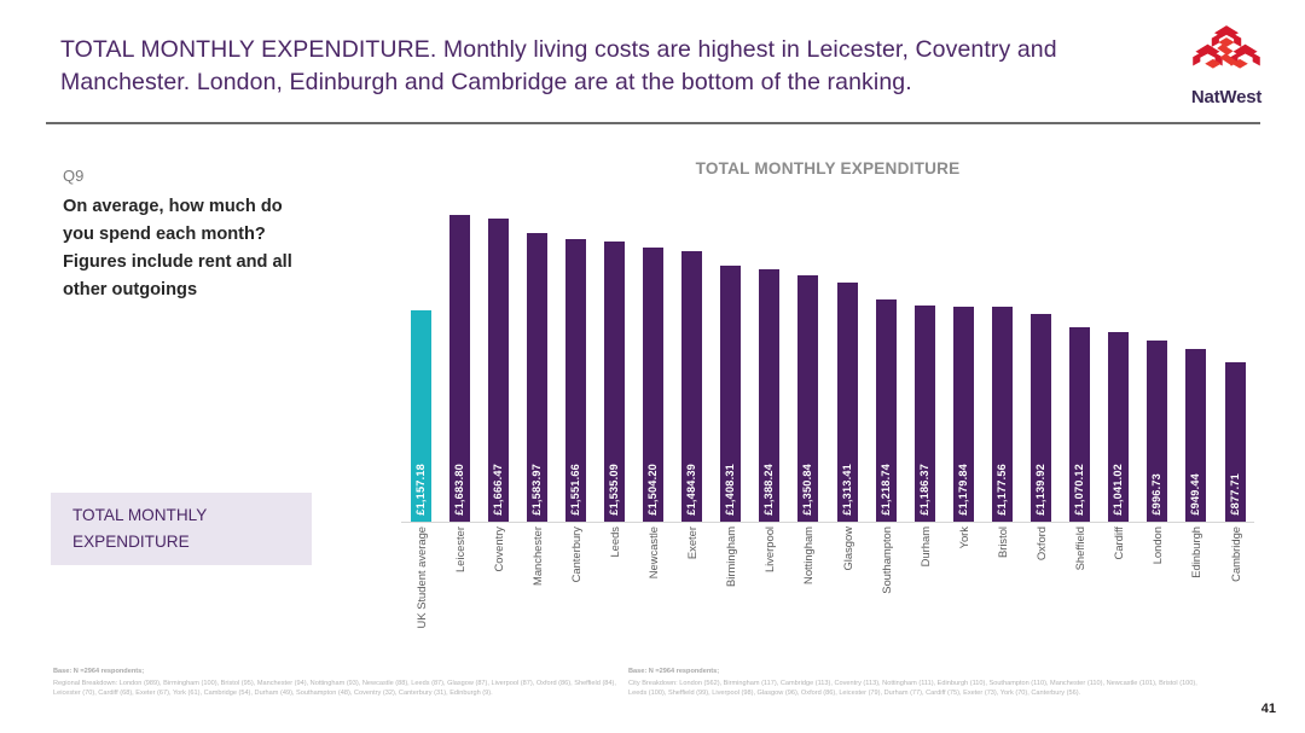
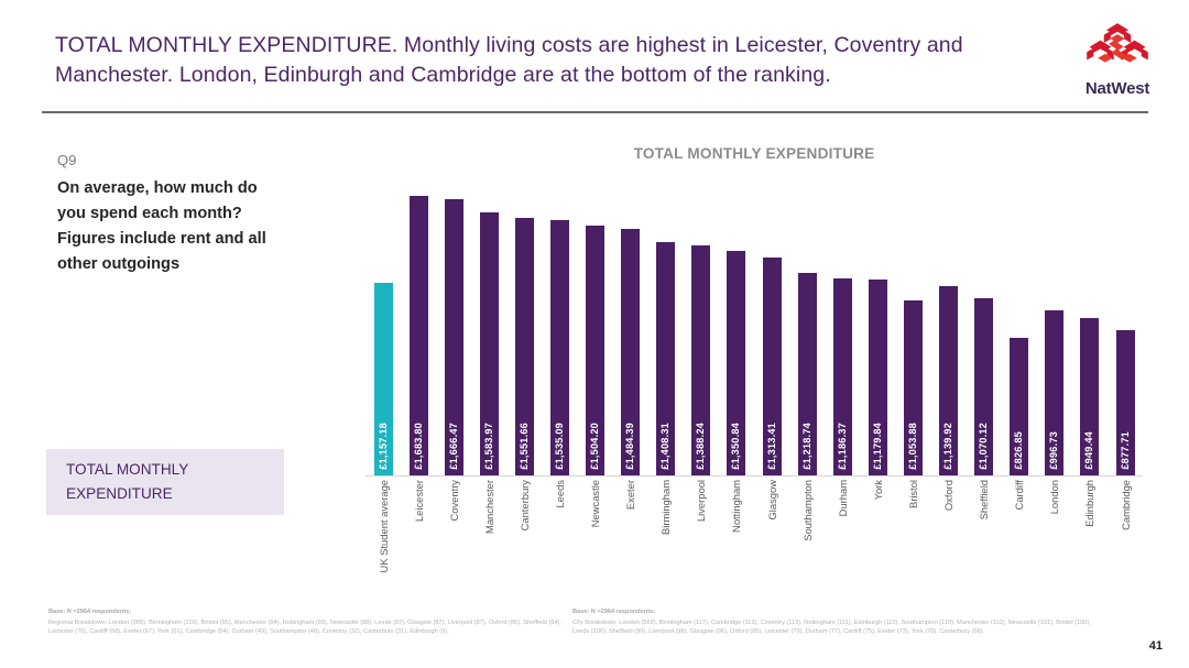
Bristol: £1,177.56 -> £1,053.88
Cardiff: £1,041.02 -> £826.85
